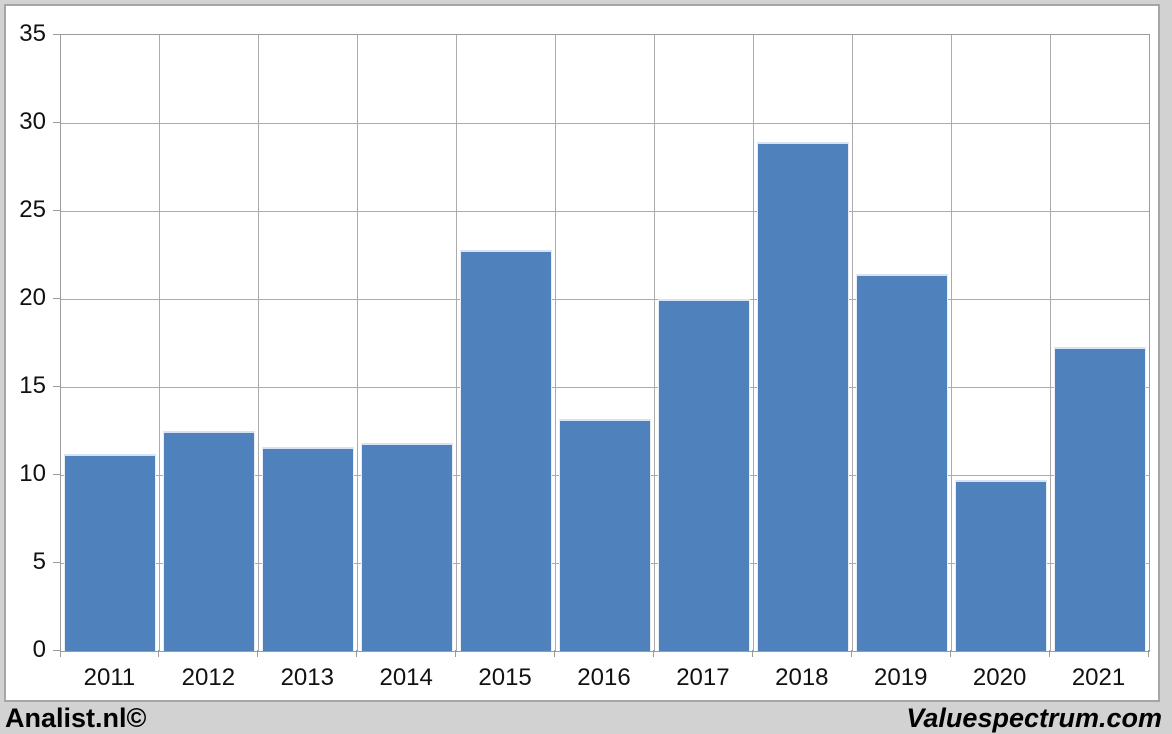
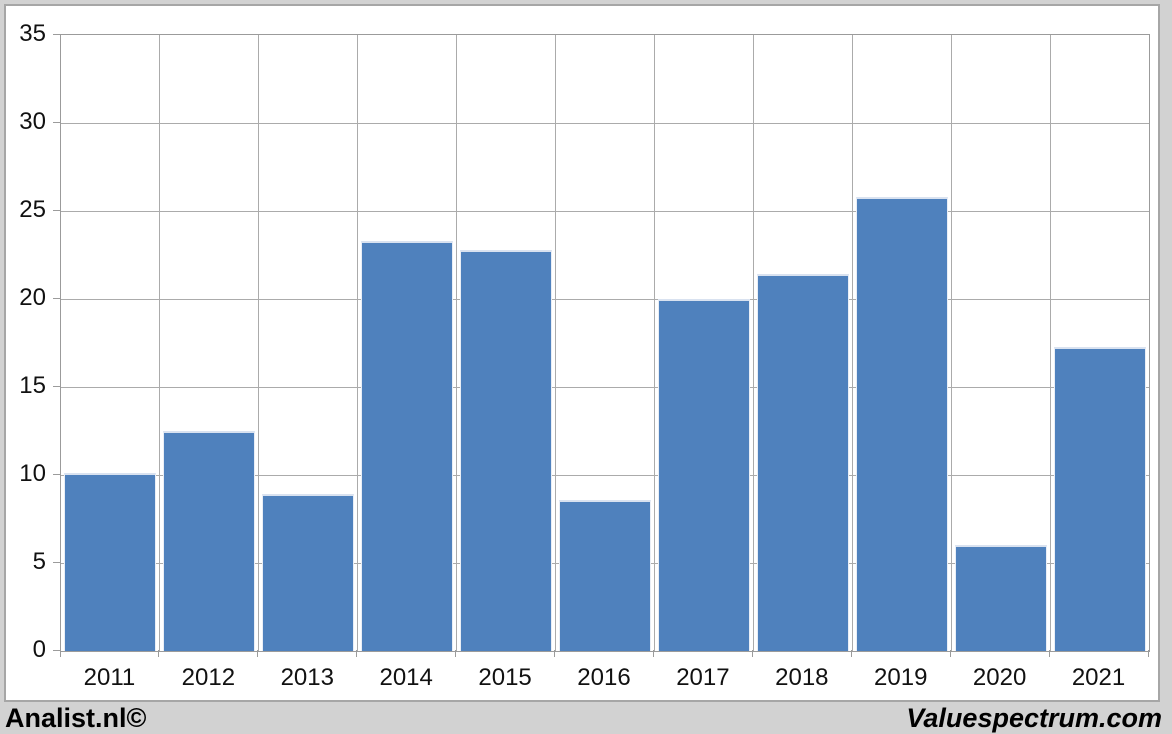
2011: 11.2 -> 10.1
2013: 11.6 -> 8.9
2014: 11.8 -> 23.3
2016: 13.2 -> 8.6
2018: 28.9 -> 21.4
2019: 21.4 -> 25.8
2020: 9.7 -> 6.0
